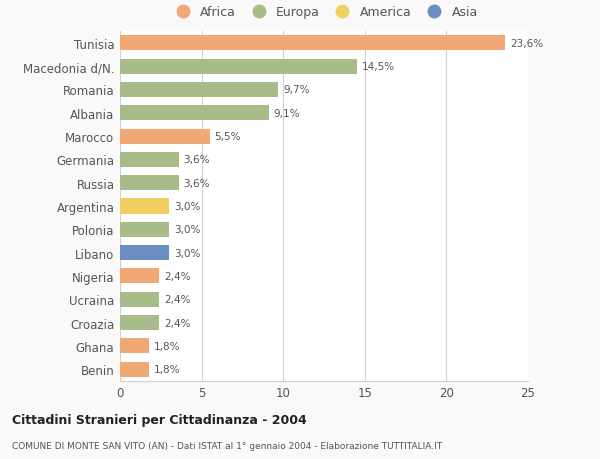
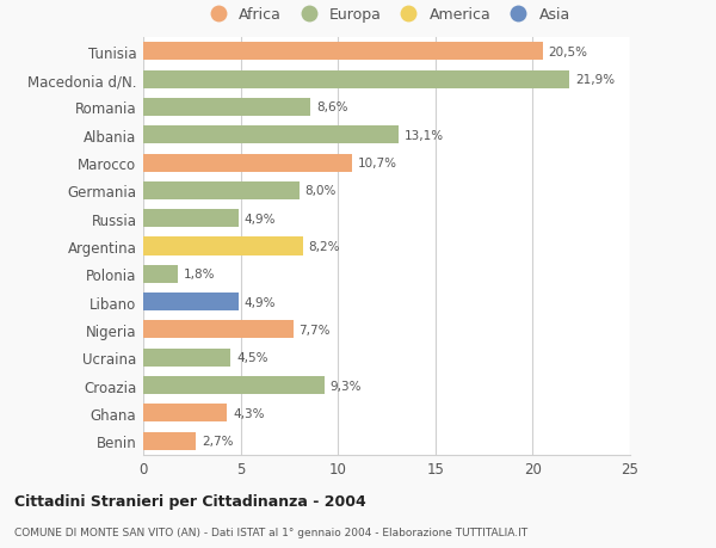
Tunisia: 23,6% -> 20,5%
Macedonia d/N.: 14,5% -> 21,9%
Romania: 9,7% -> 8,6%
Albania: 9,1% -> 13,1%
Marocco: 5,5% -> 10,7%
Germania: 3,6% -> 8,0%
Russia: 3,6% -> 4,9%
Argentina: 3,0% -> 8,2%
Polonia: 3,0% -> 1,8%
Libano: 3,0% -> 4,9%
Nigeria: 2,4% -> 7,7%
Ucraina: 2,4% -> 4,5%
Croazia: 2,4% -> 9,3%
Ghana: 1,8% -> 4,3%
Benin: 1,8% -> 2,7%
